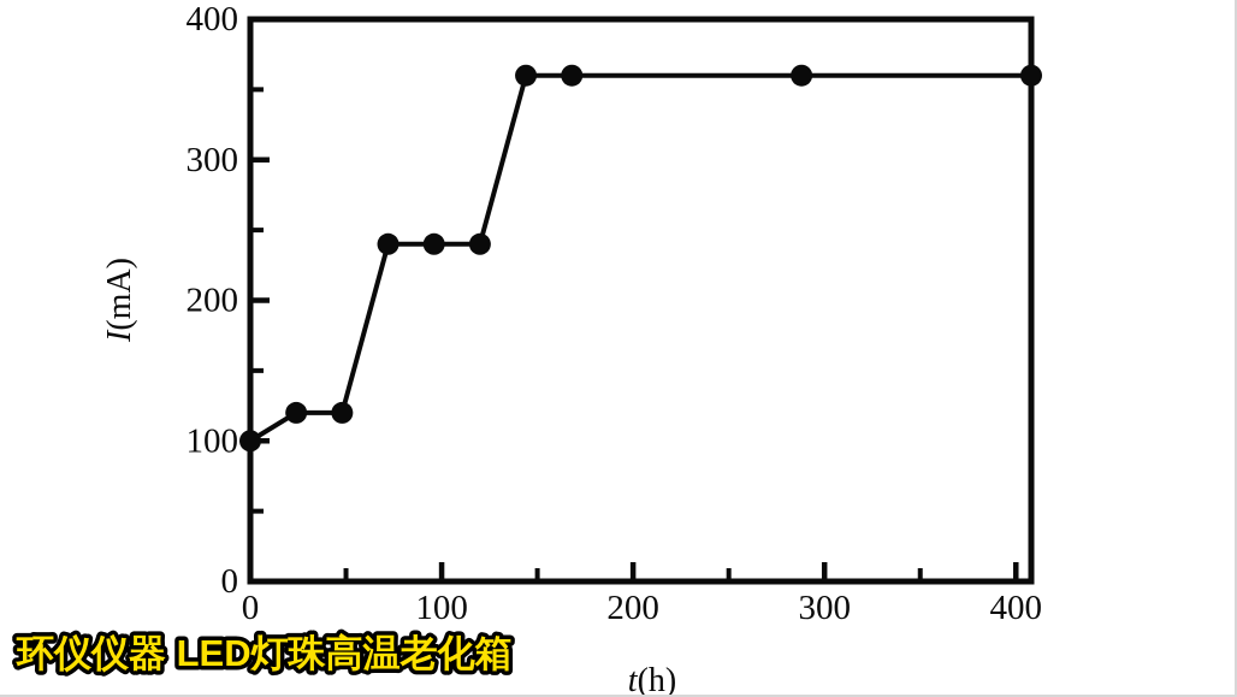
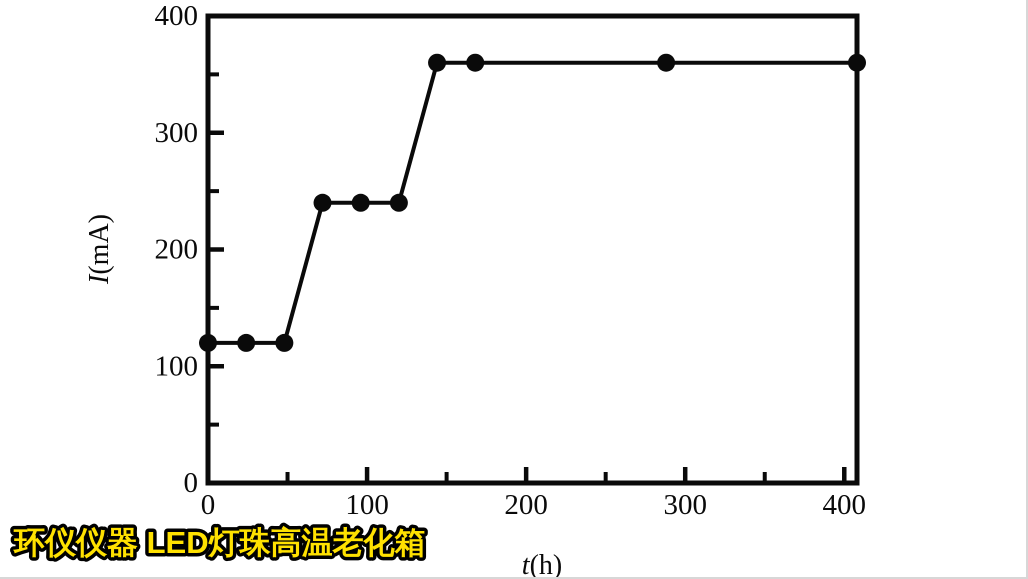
0: 100 -> 120
